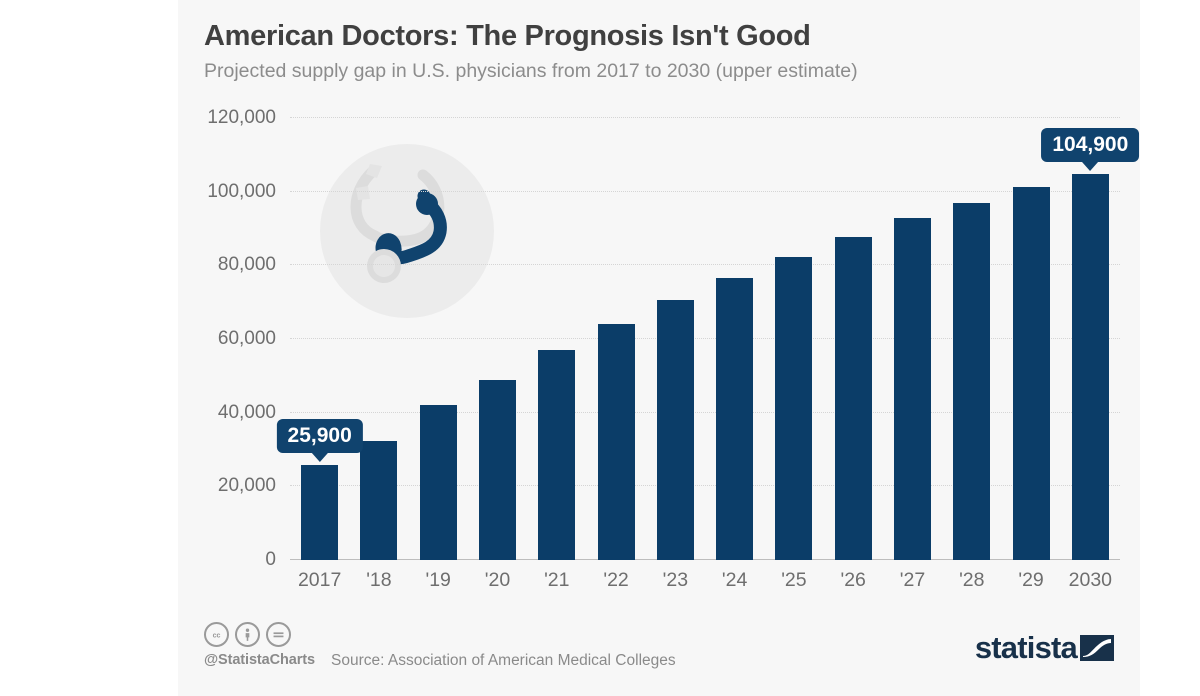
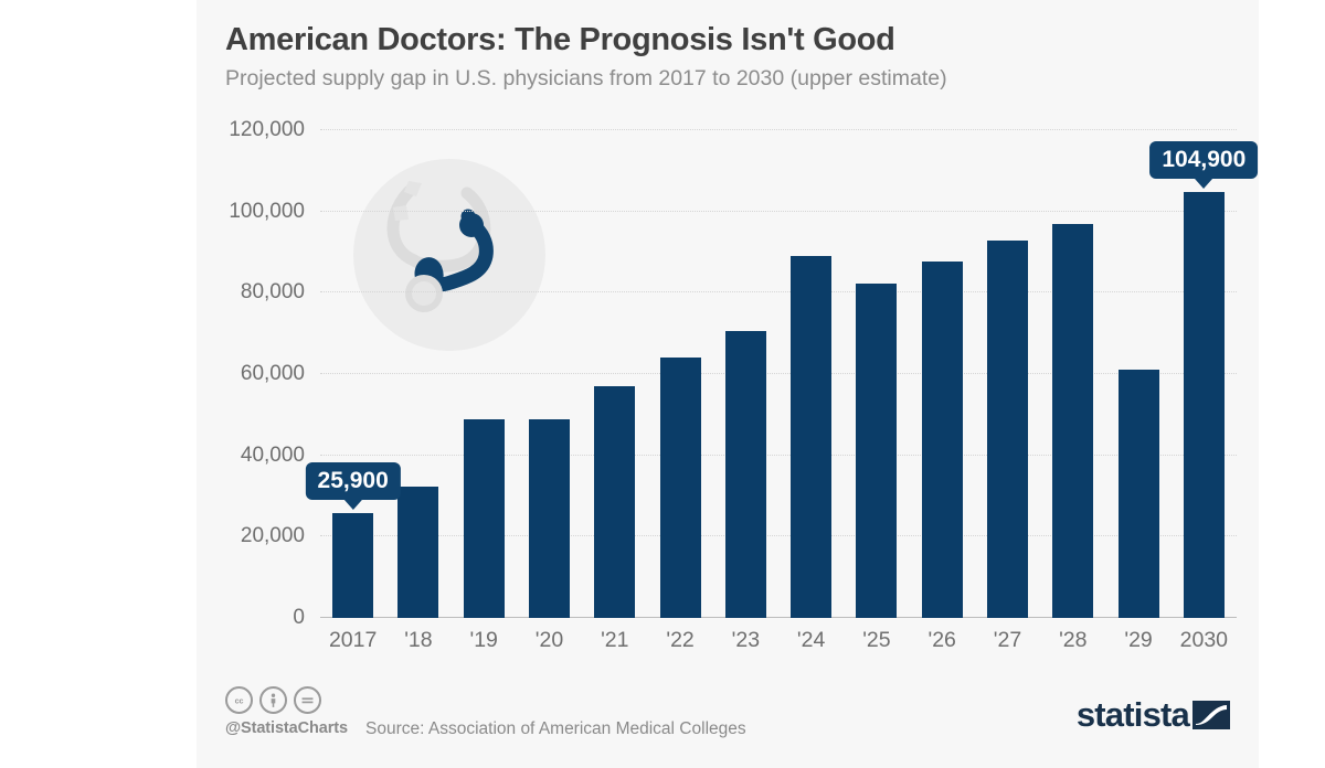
'19: 42000 -> 49000
'24: 77000 -> 89000
'29: 101000 -> 61000
